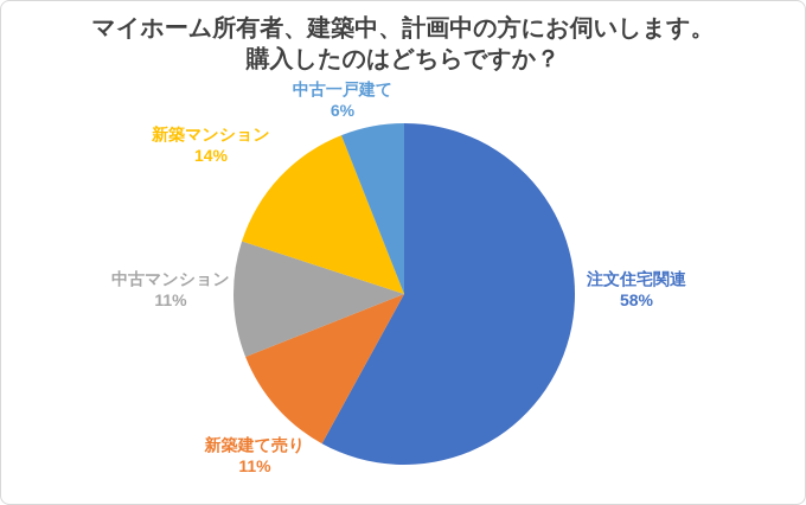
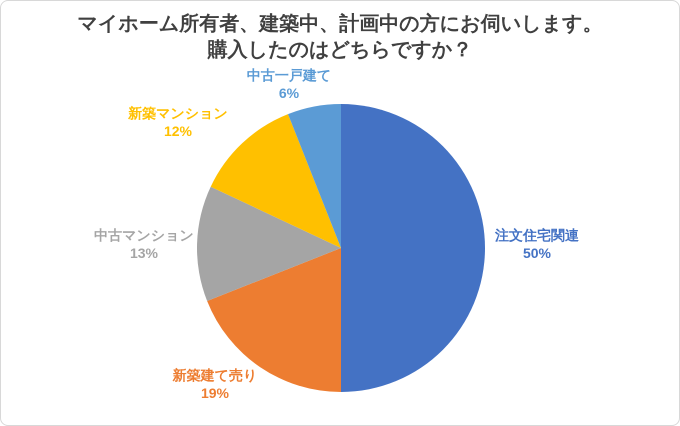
注文住宅関連: 58% -> 50%
新築建て売り: 11% -> 19%
中古マンション: 11% -> 13%
新築マンション: 14% -> 12%
